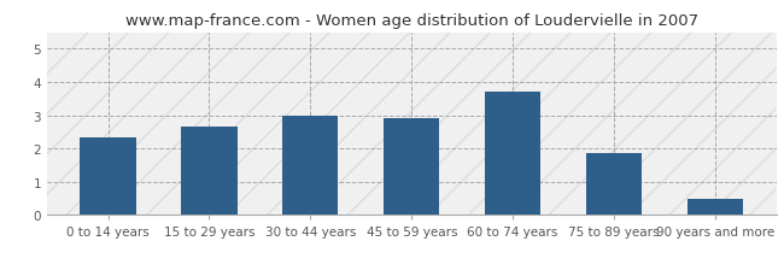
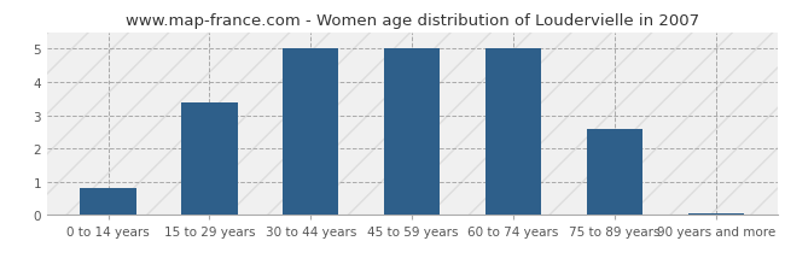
0 to 14 years: 2.35 -> 0.80
15 to 29 years: 2.65 -> 3.40
30 to 44 years: 3.00 -> 5.00
45 to 59 years: 2.90 -> 5.00
60 to 74 years: 3.70 -> 5.00
75 to 89 years: 1.85 -> 2.60
90 years and more: 0.50 -> 0.05
